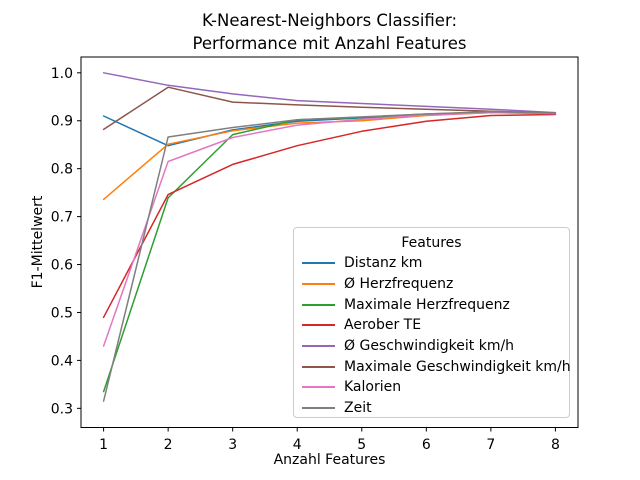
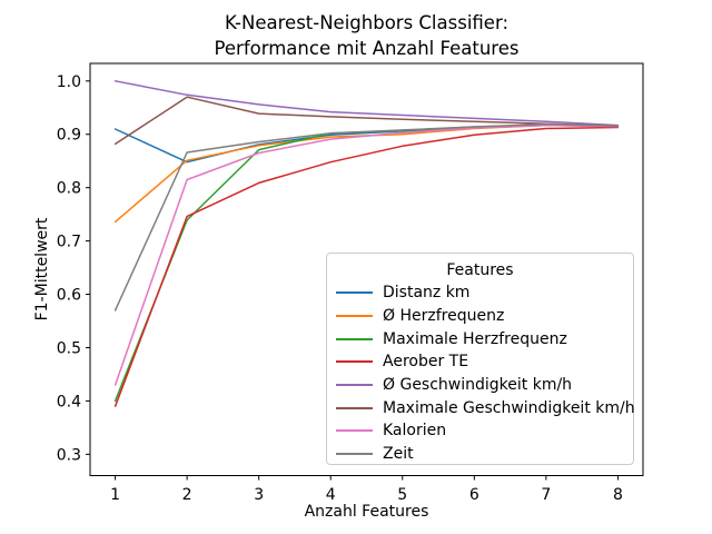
Maximale Herzfrequenz/1: 0.34 -> 0.40
Aerober TE/1: 0.49 -> 0.39
Zeit/1: 0.32 -> 0.57
